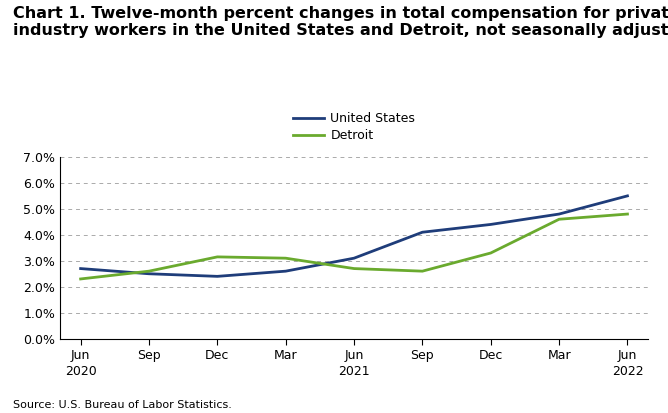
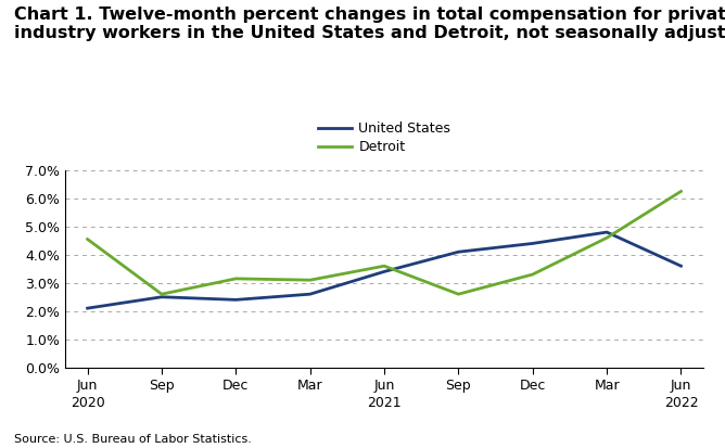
United States/Jun 2020: 2.7% -> 2.1%
Detroit/Jun 2020: 2.30% -> 4.55%
United States/Jun 2021: 3.1% -> 3.4%
Detroit/Jun 2021: 2.70% -> 3.60%
United States/Jun 2022: 5.5% -> 3.6%
Detroit/Jun 2022: 4.80% -> 6.25%
